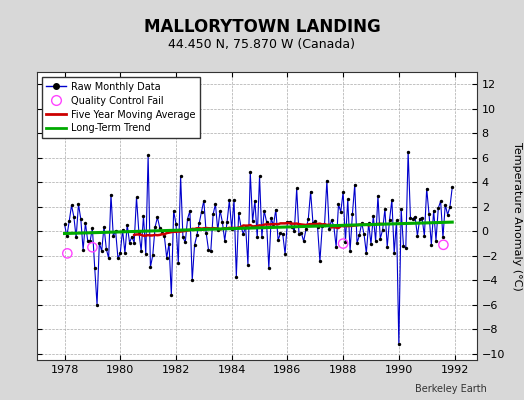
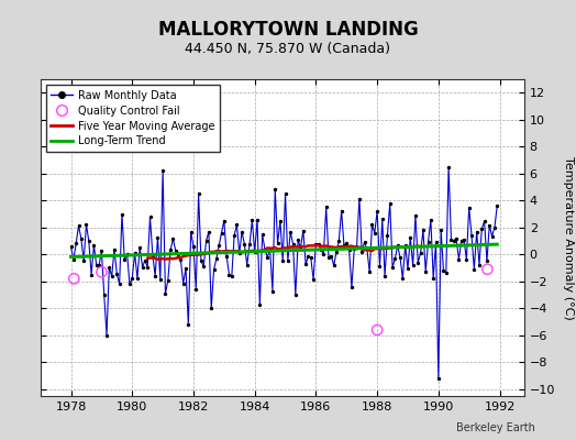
Quality Control Fail/1988: -1.0 -> -5.6
